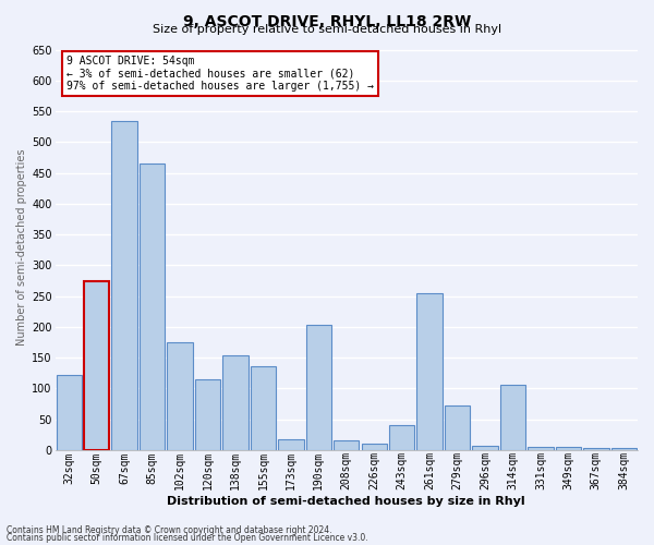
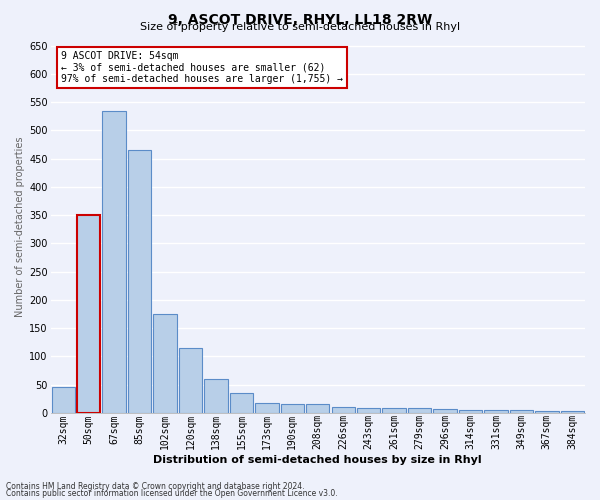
32sqm: 122 -> 45
50sqm: 274 -> 350
138sqm: 154 -> 60
155sqm: 136 -> 35
190sqm: 204 -> 15
243sqm: 40 -> 8
261sqm: 254 -> 8
279sqm: 72 -> 8
314sqm: 106 -> 5
